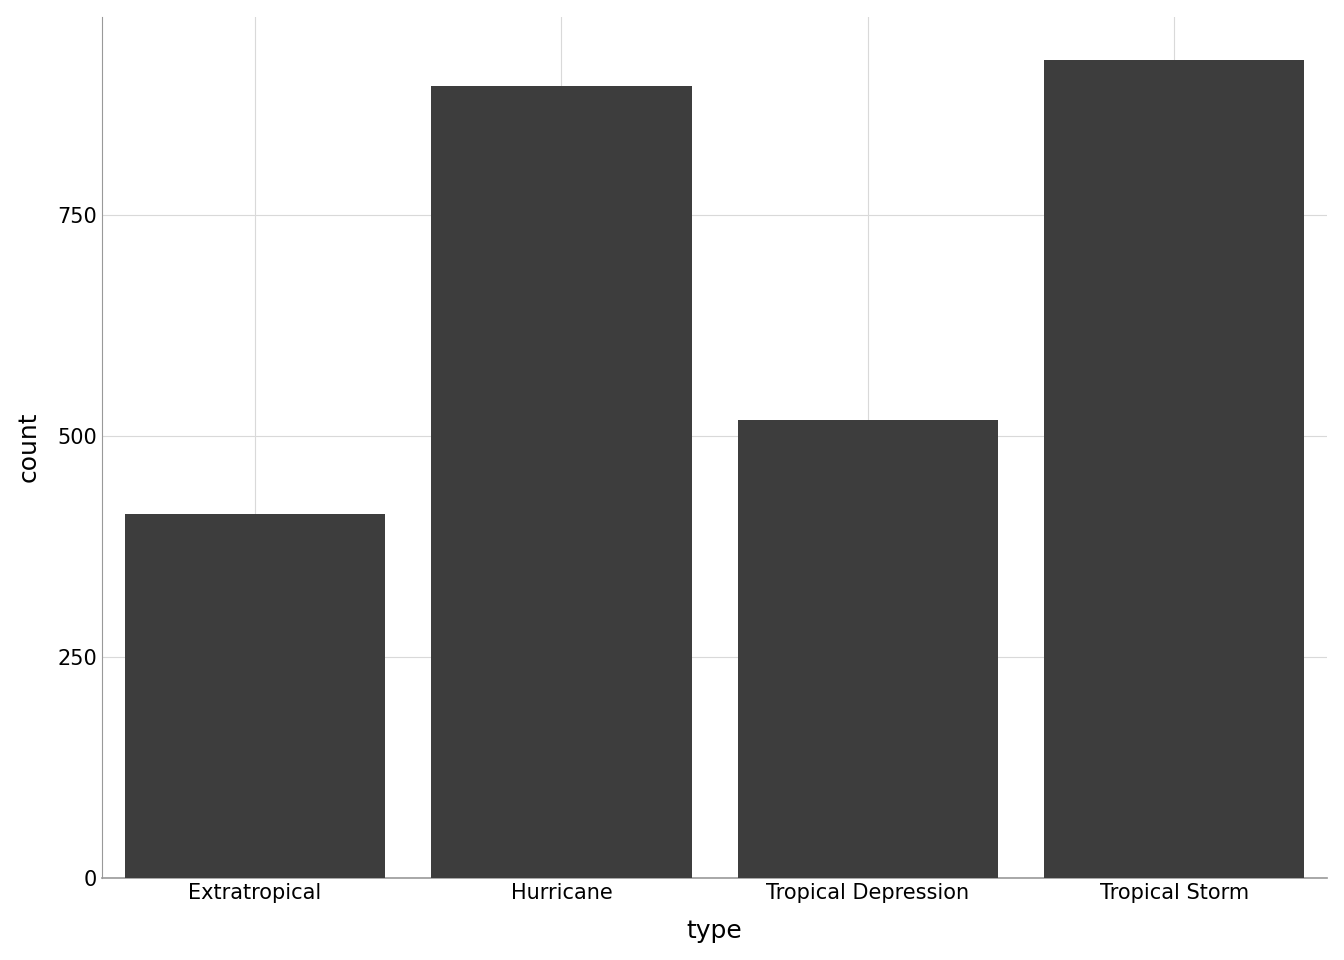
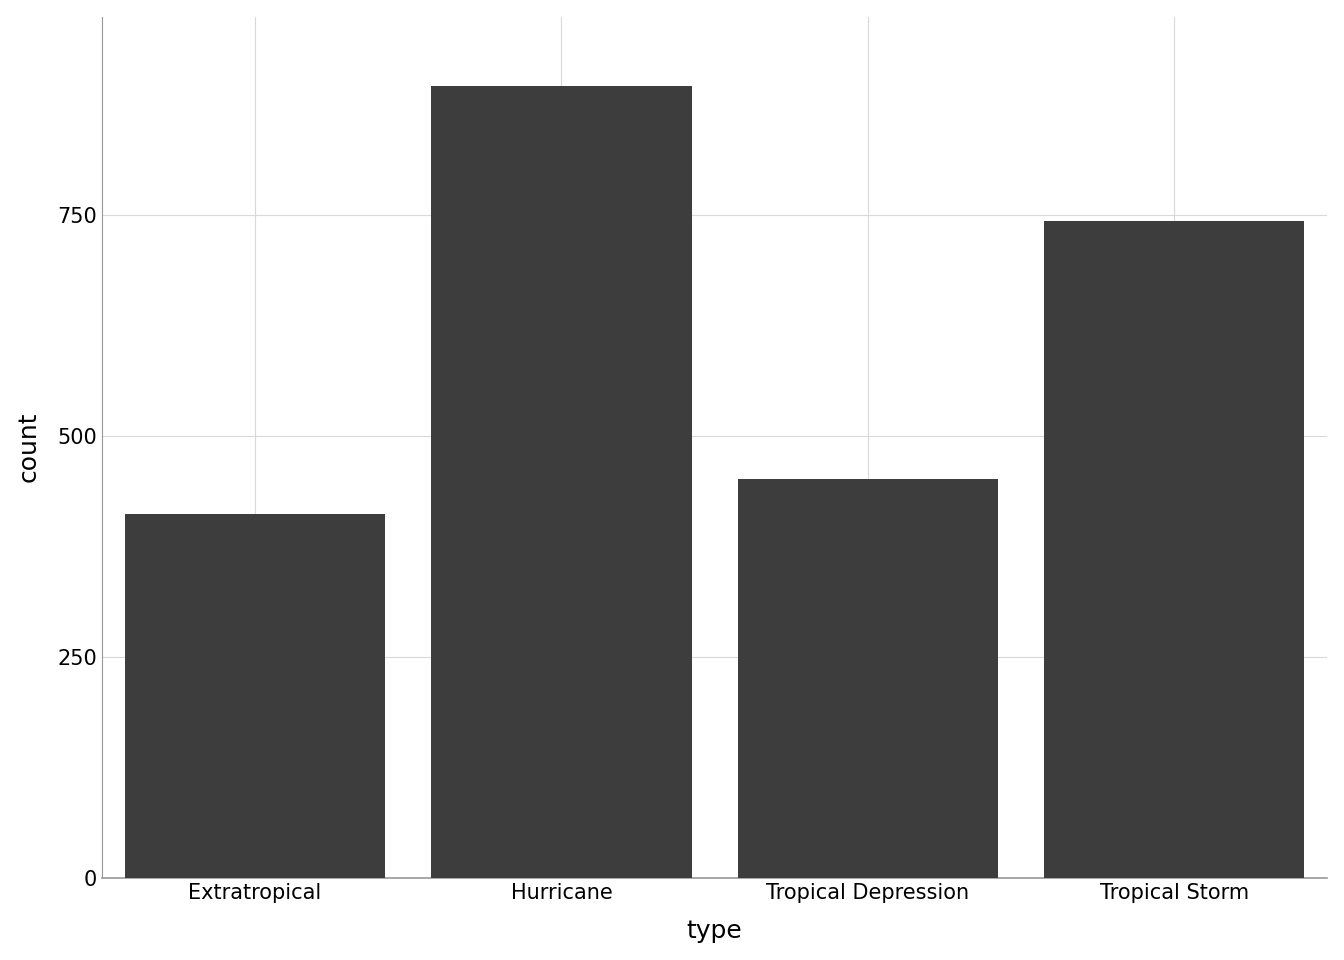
Tropical Depression: 518 -> 452
Tropical Storm: 926 -> 744
